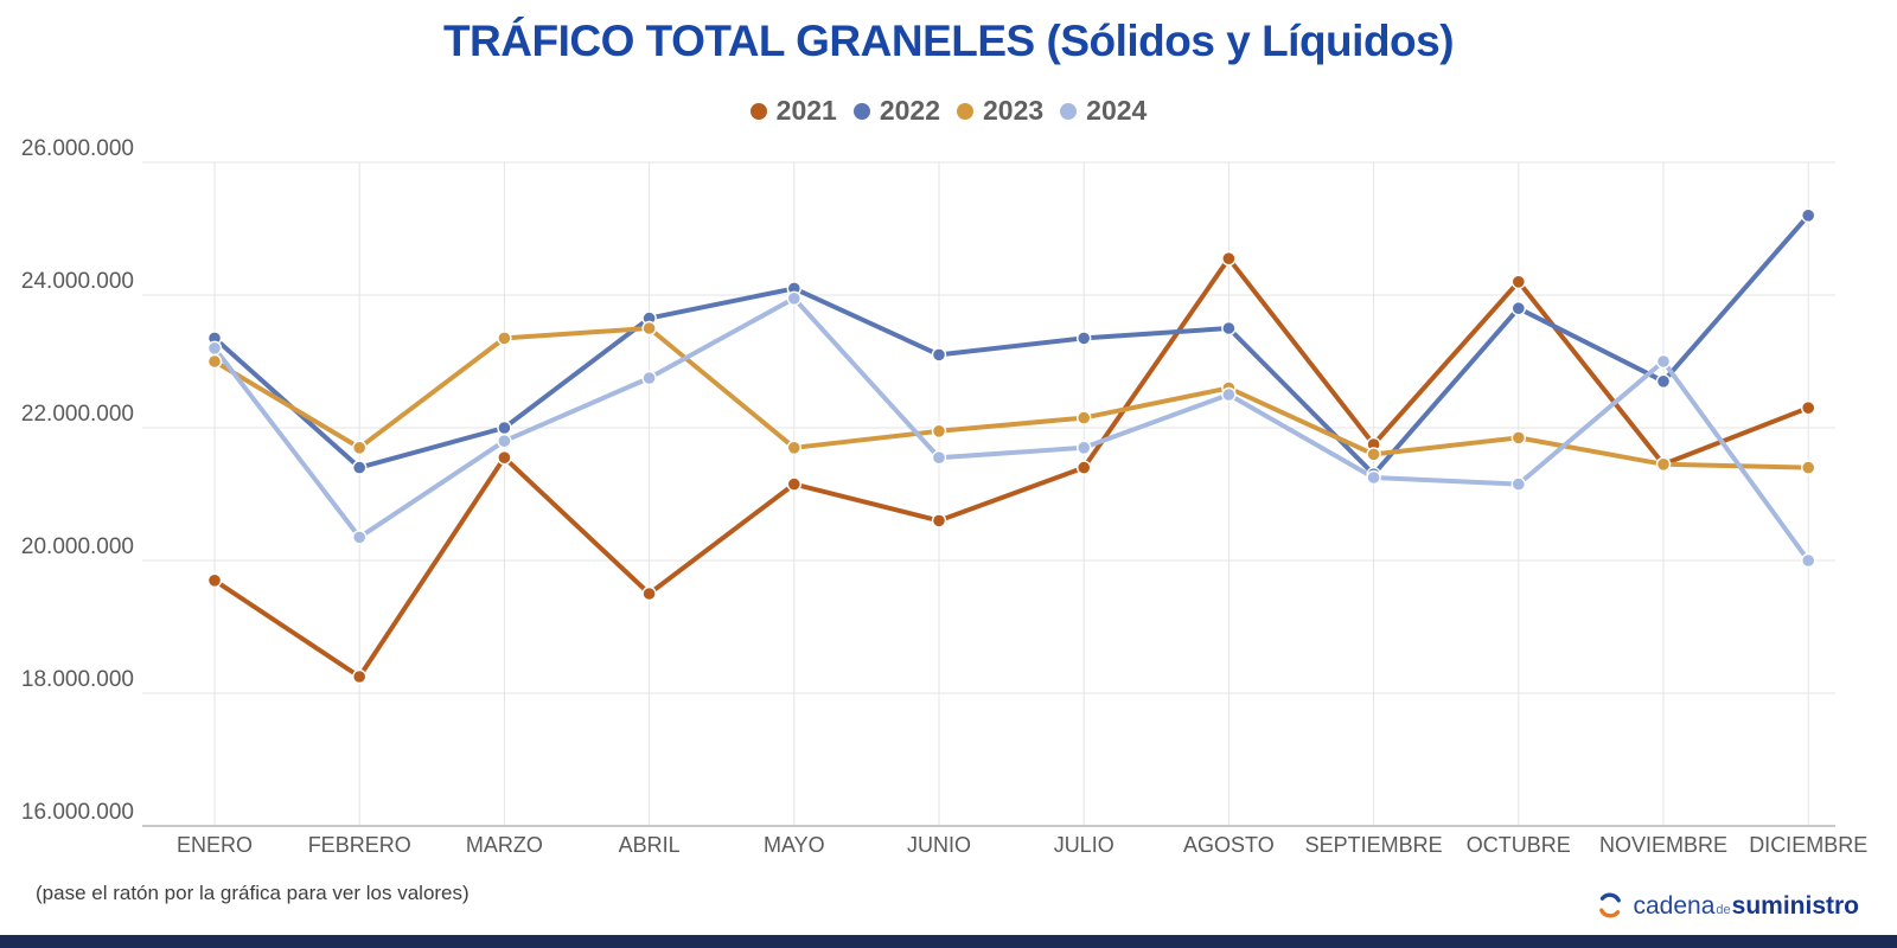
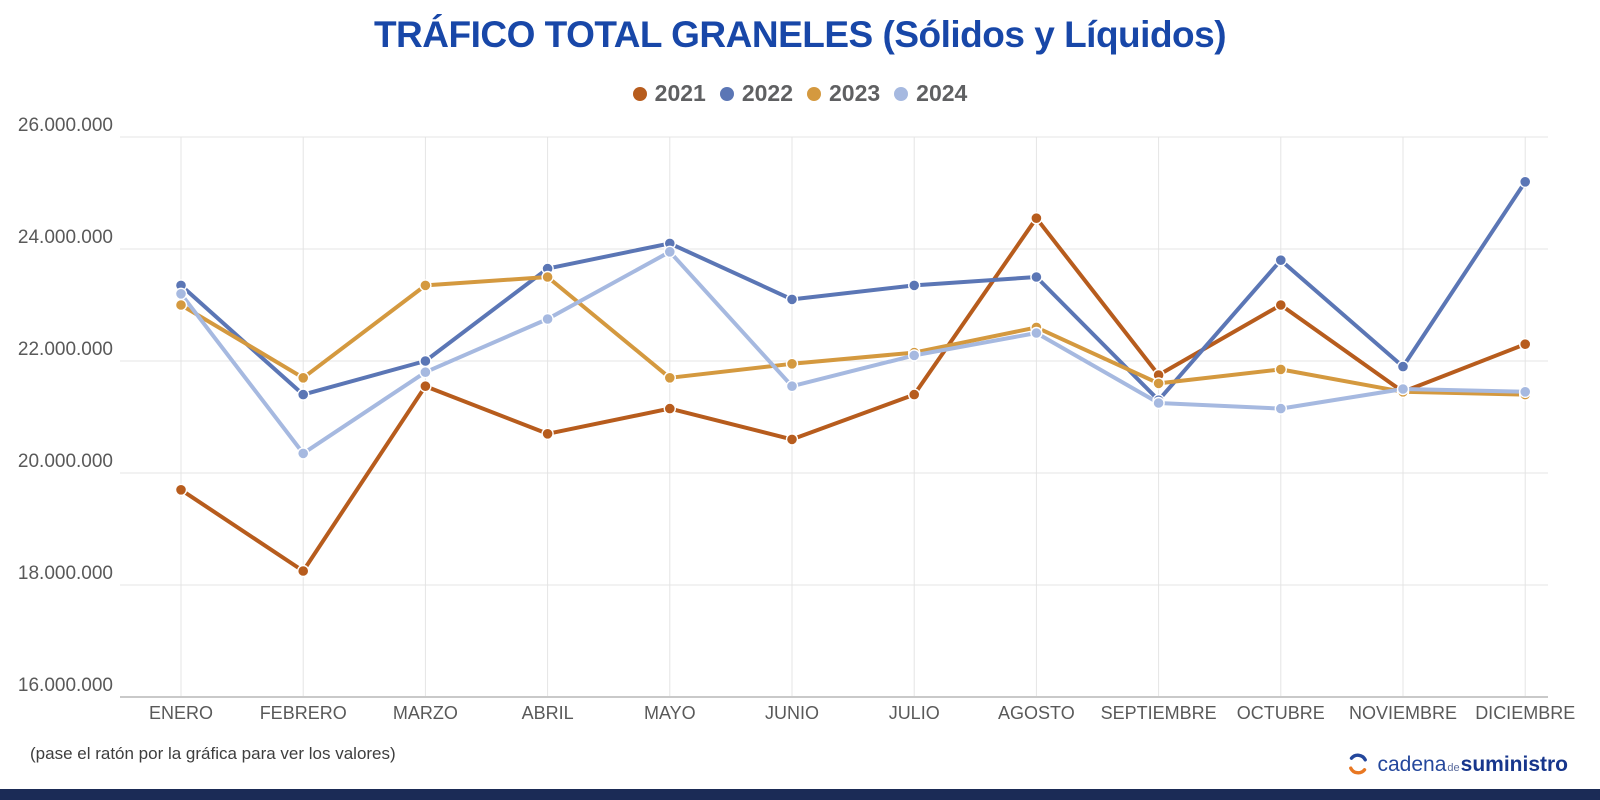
2021/ABRIL: 19500000 -> 20700000
2024/JULIO: 21700000 -> 22100000
2021/OCTUBRE: 24200000 -> 23000000
2022/NOVIEMBRE: 22700000 -> 21900000
2024/NOVIEMBRE: 23000000 -> 21500000
2024/DICIEMBRE: 20000000 -> 21400000
